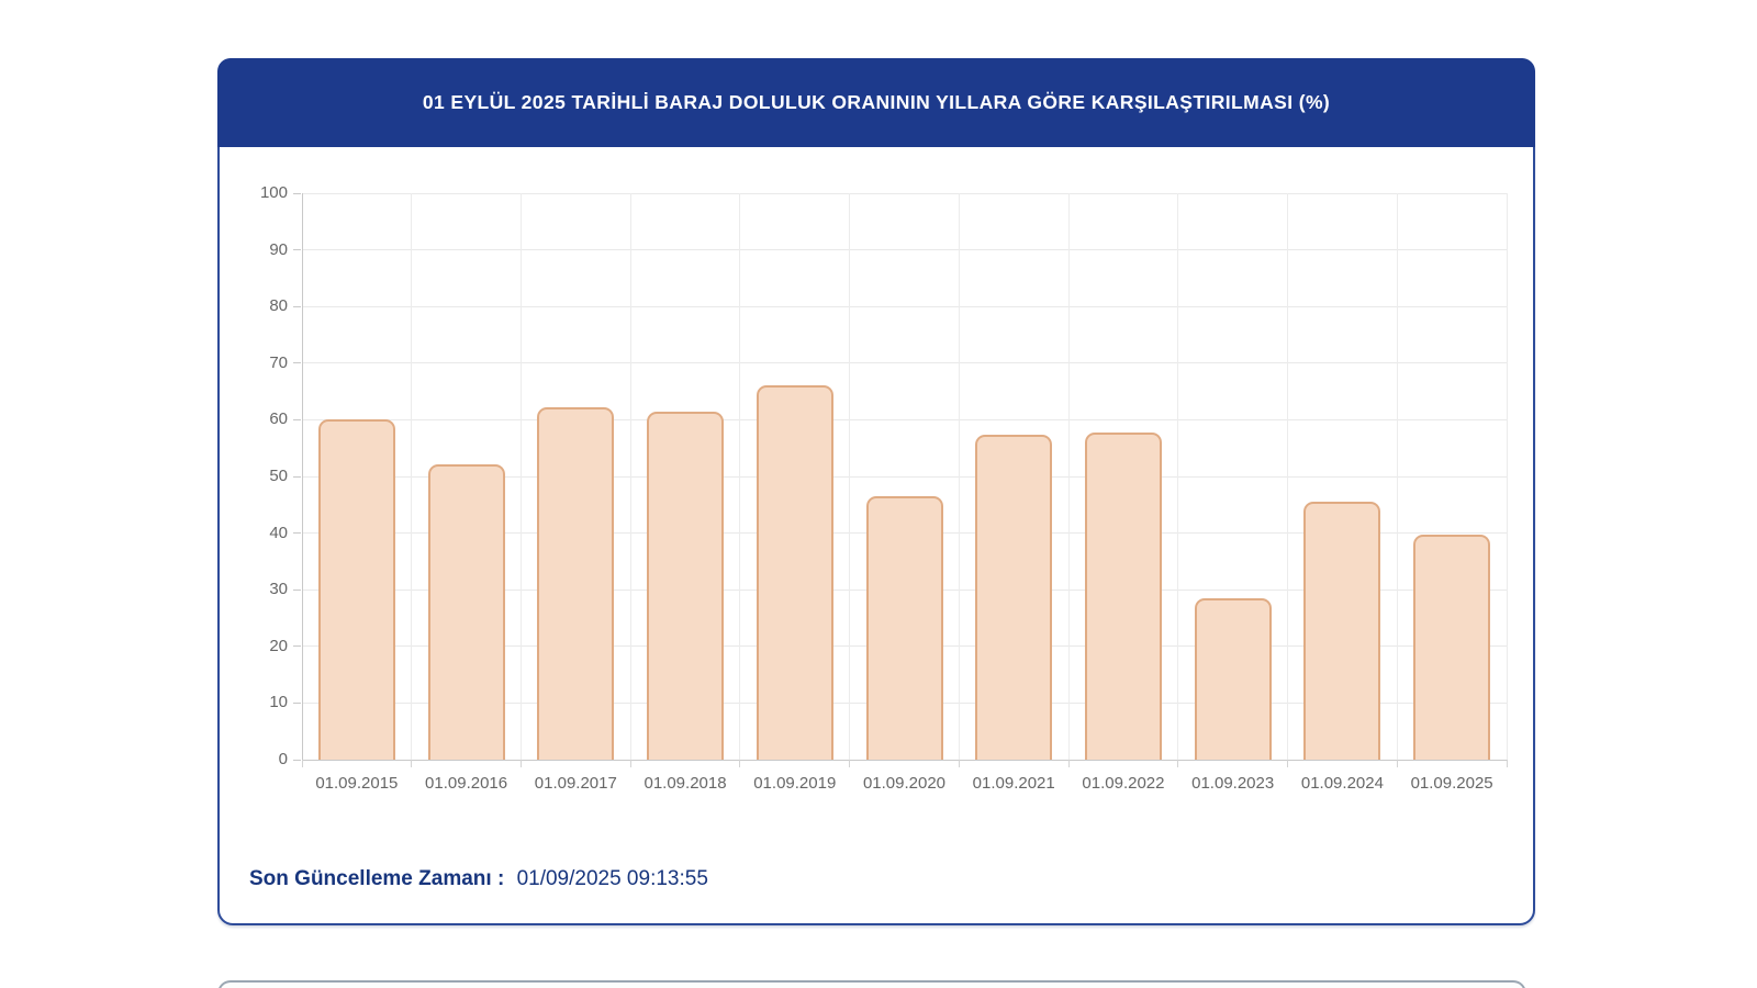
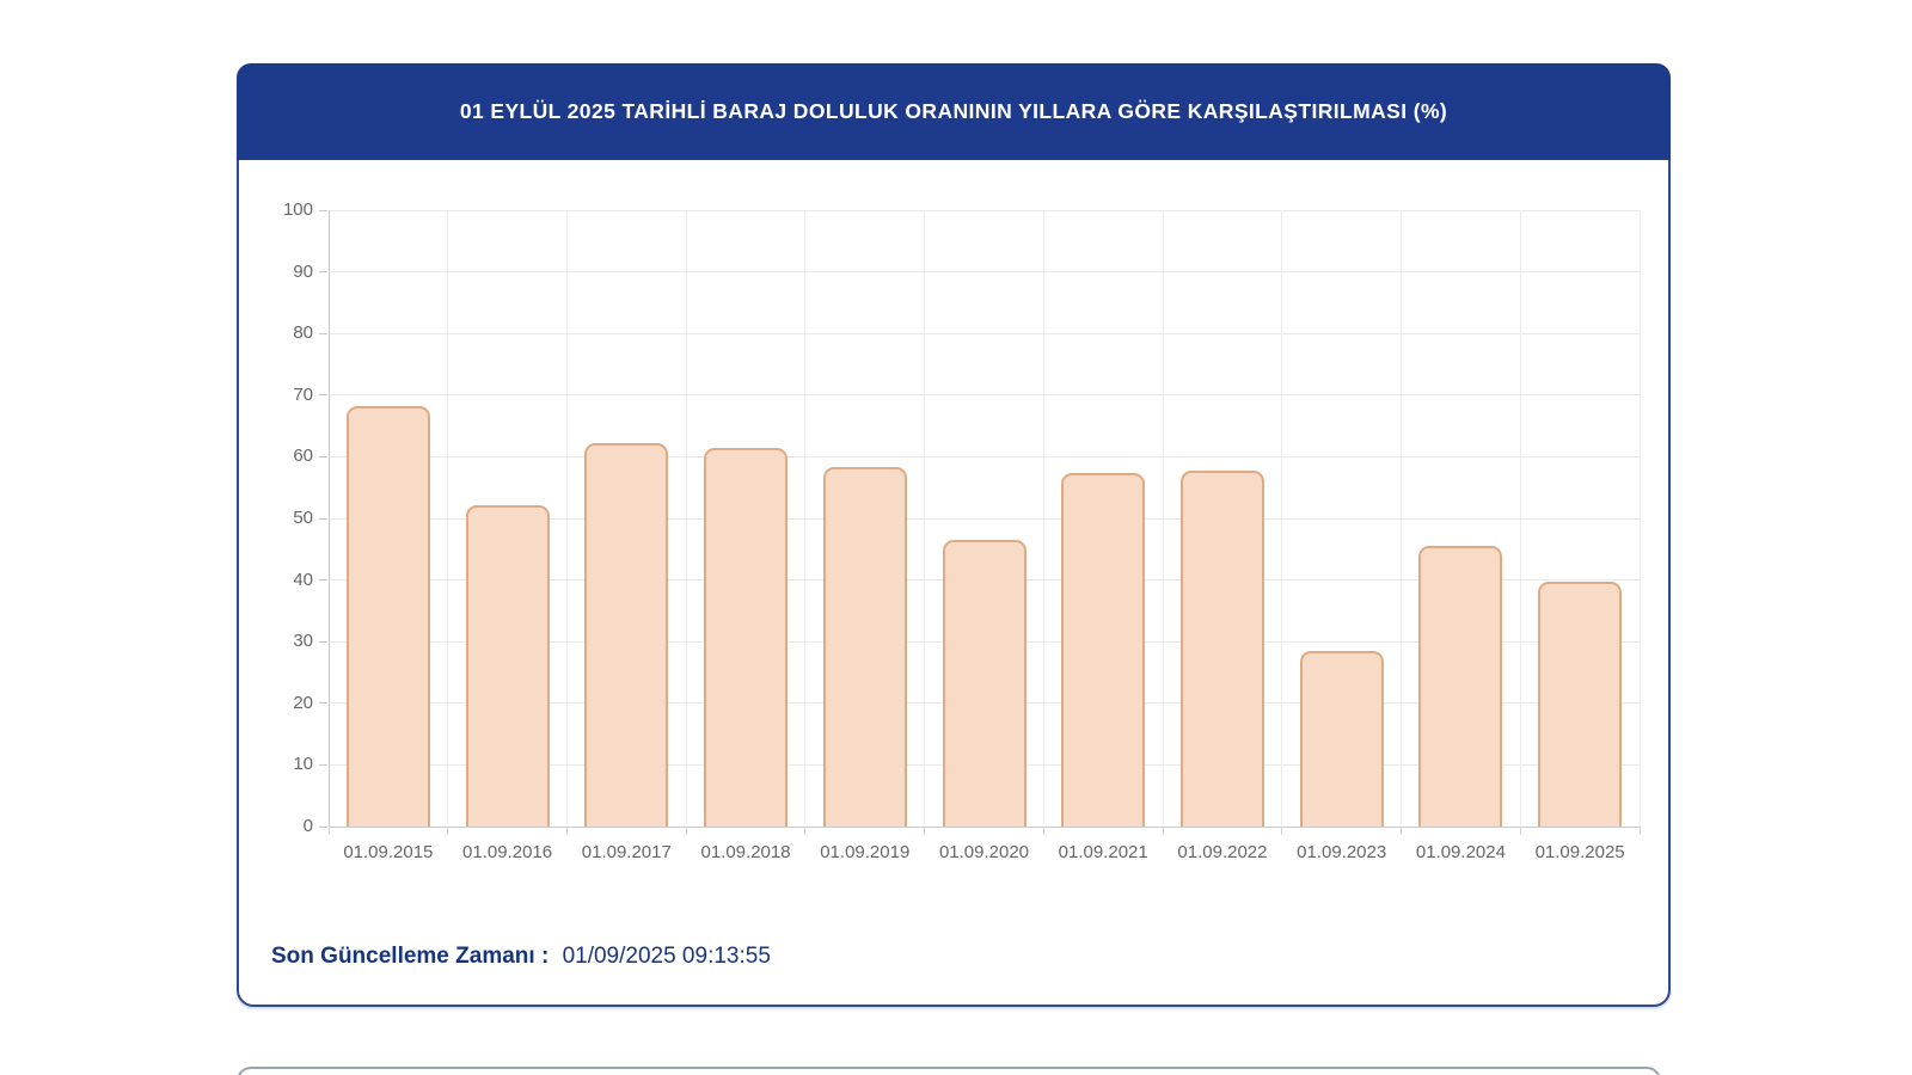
01.09.2015: 60 -> 68
01.09.2019: 66 -> 58
